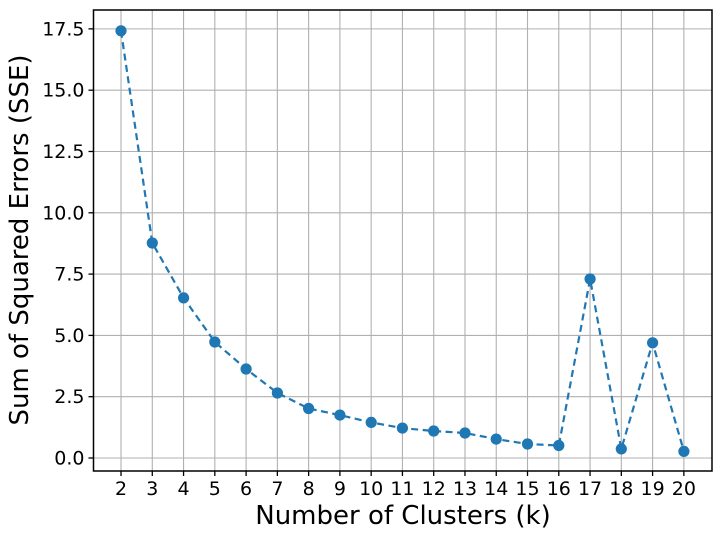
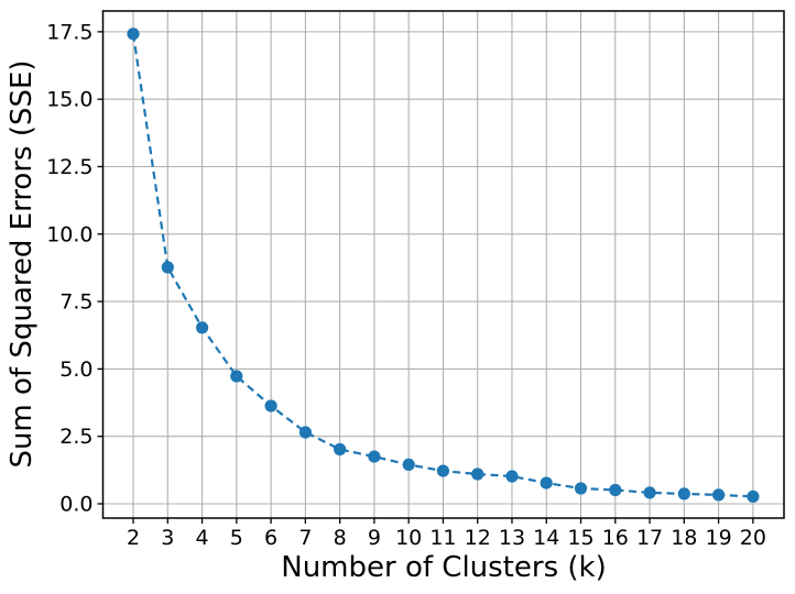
17: 7.3 -> 0.4
19: 4.7 -> 0.3
